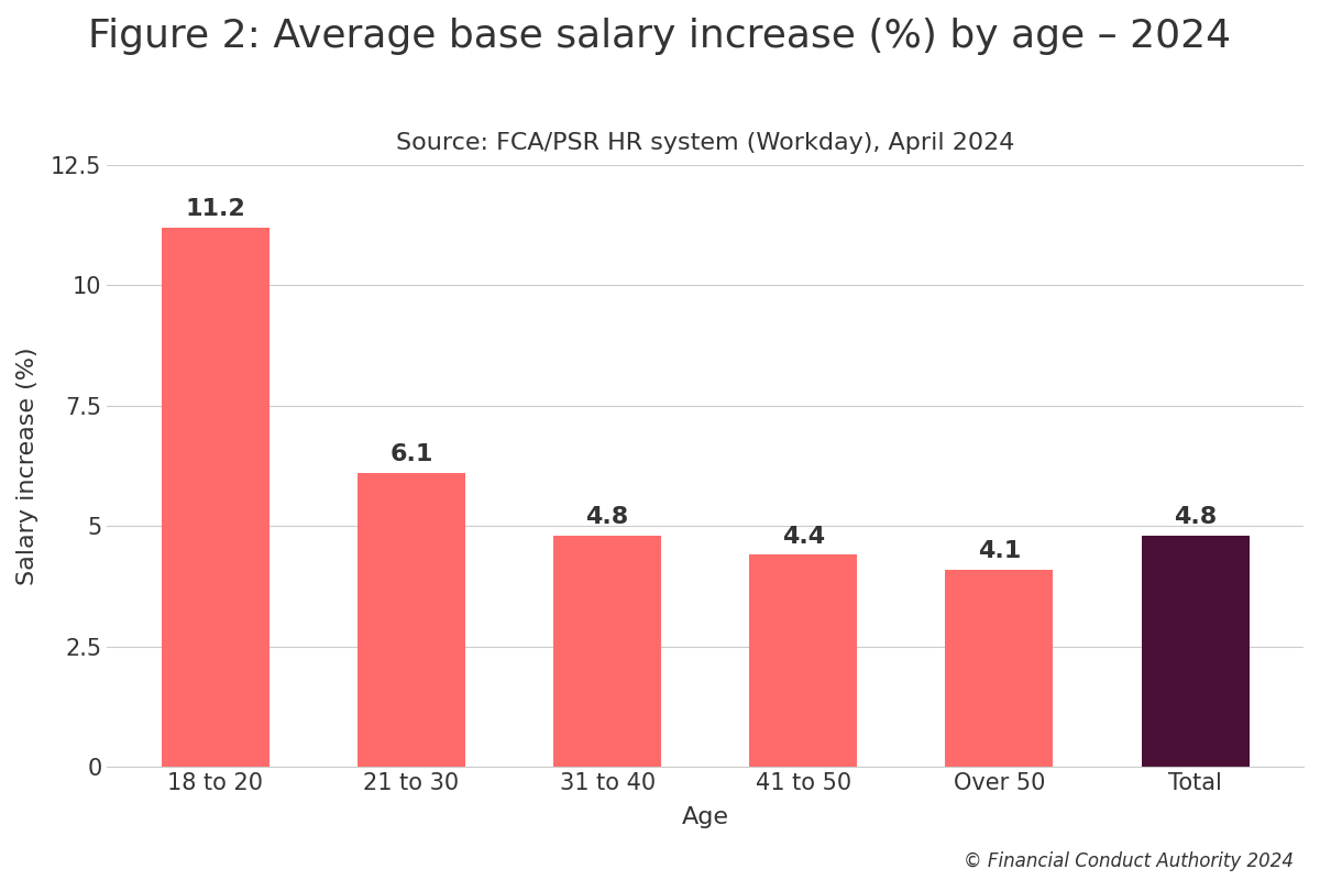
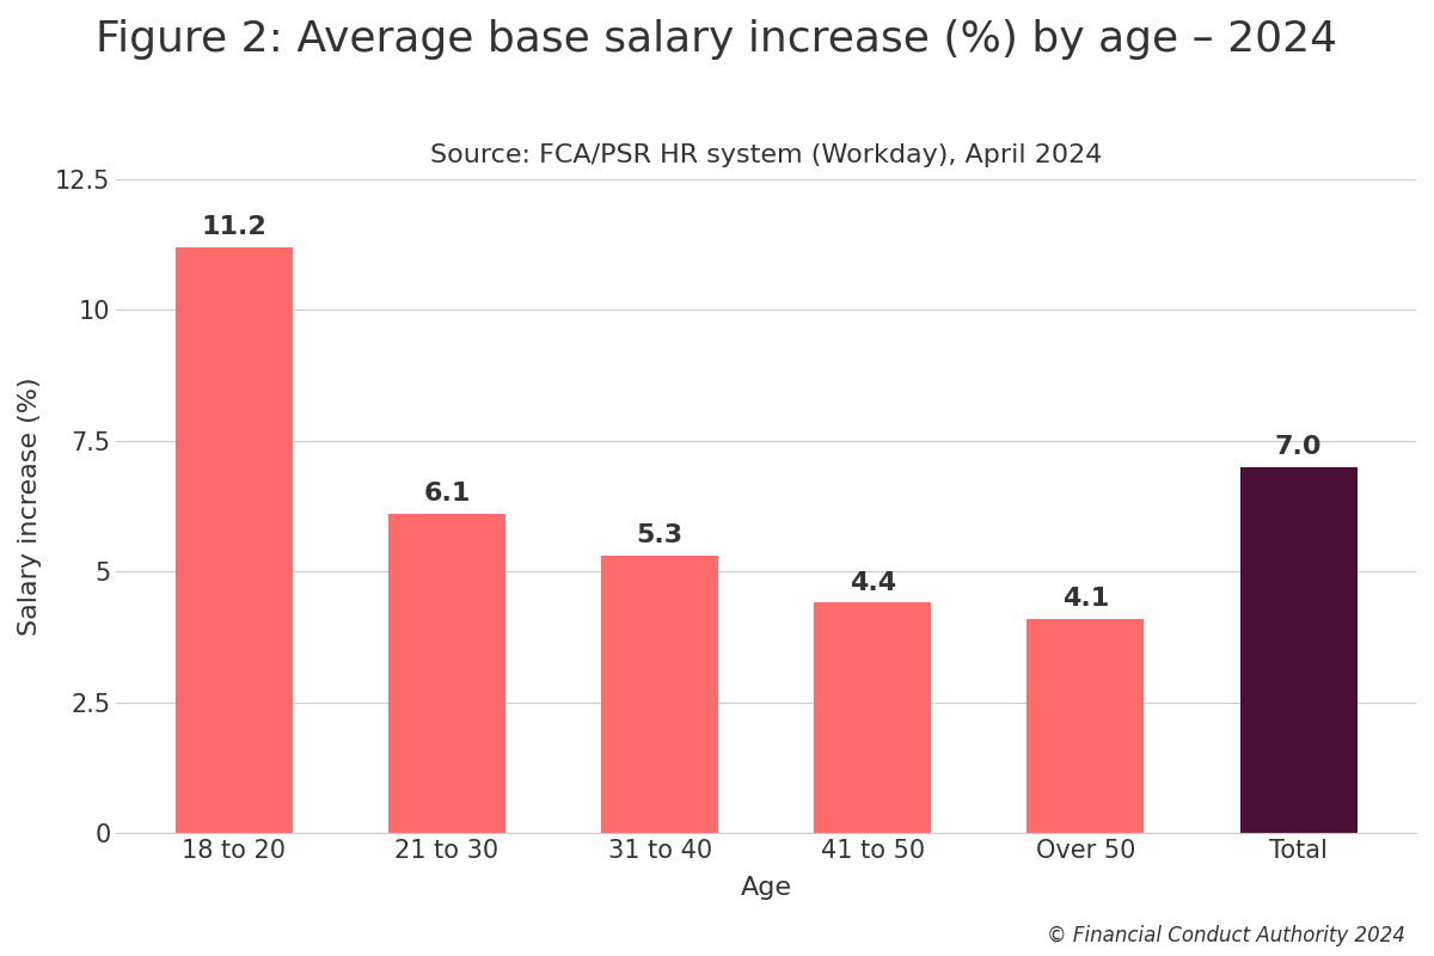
31 to 40: 4.8 -> 5.3
Total: 4.8 -> 7.0
